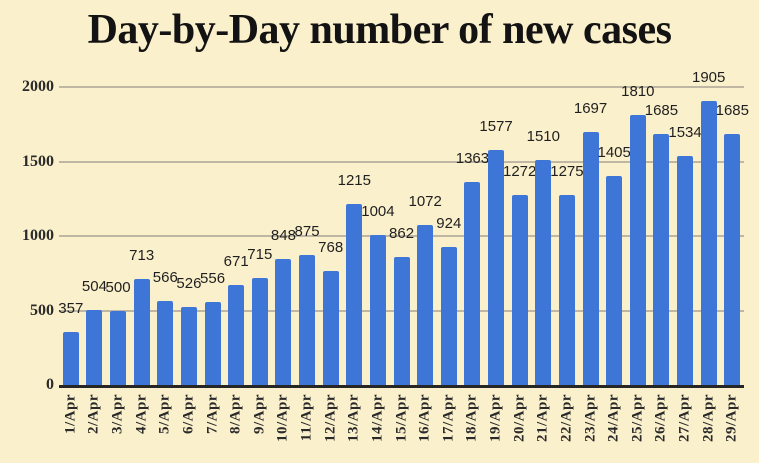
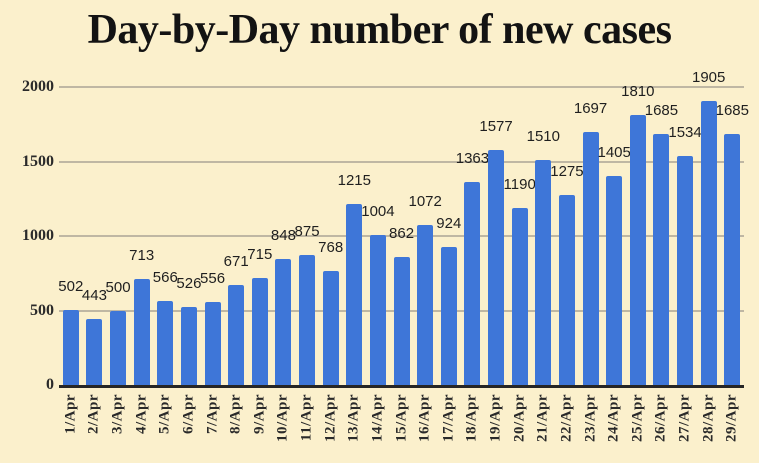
1/Apr: 357 -> 502
2/Apr: 504 -> 443
20/Apr: 1272 -> 1190
